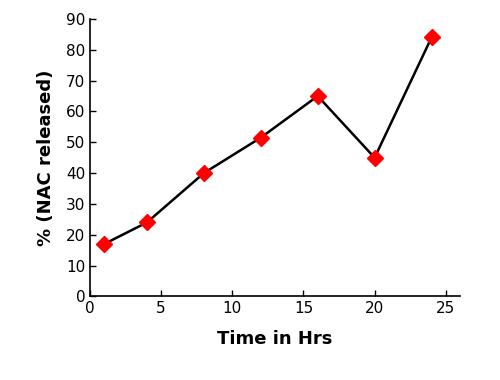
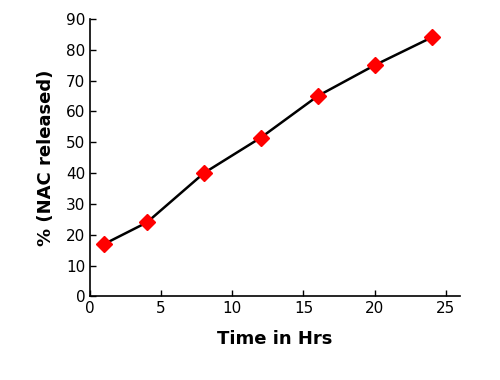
20: 45.0 -> 75.0
